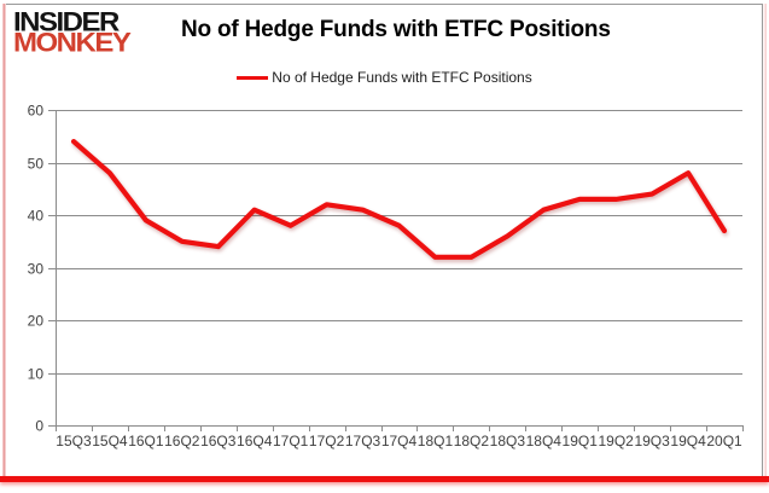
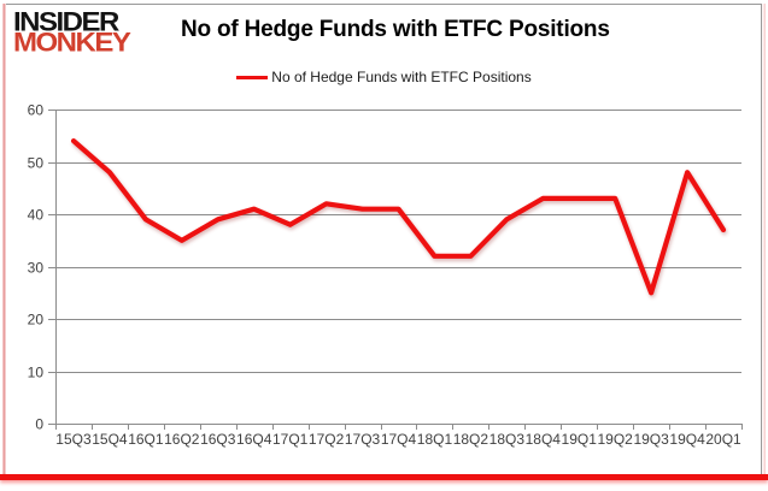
16Q3: 34 -> 39
17Q4: 38 -> 41
18Q3: 36 -> 39
18Q4: 41 -> 43
19Q3: 44 -> 25
